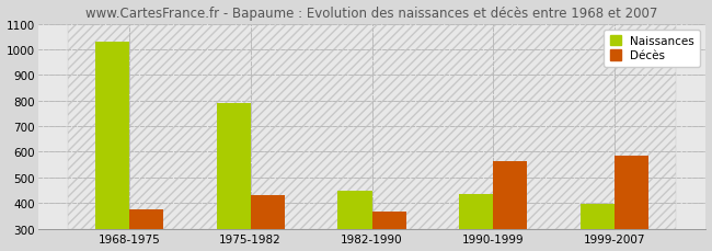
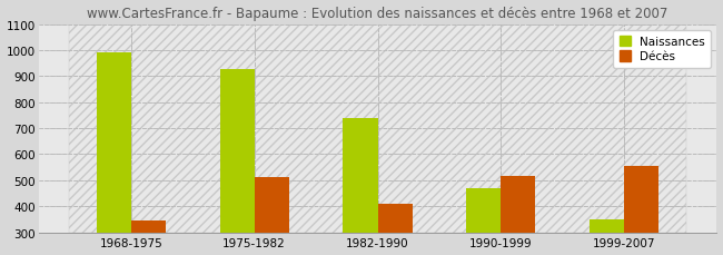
Naissances/1968-1975: 1030 -> 990
Décès/1968-1975: 375 -> 345
Naissances/1975-1982: 790 -> 925
Décès/1975-1982: 430 -> 510
Naissances/1982-1990: 450 -> 740
Décès/1982-1990: 365 -> 410
Naissances/1990-1999: 435 -> 470
Décès/1990-1999: 562 -> 515
Naissances/1999-2007: 395 -> 350
Décès/1999-2007: 583 -> 555
